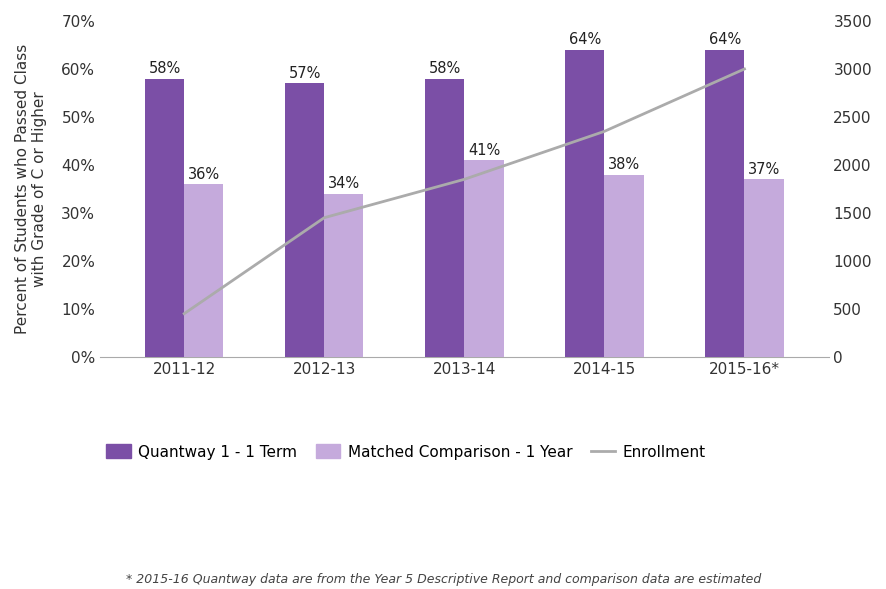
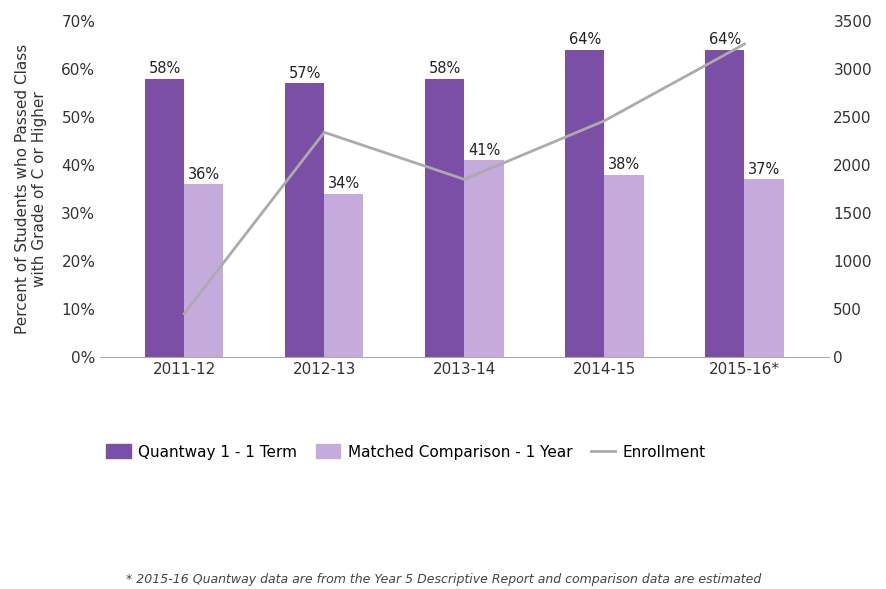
Enrollment/2012-13: 1450 -> 2340
Enrollment/2014-15: 2350 -> 2460
Enrollment/2015-16*: 3000 -> 3260
